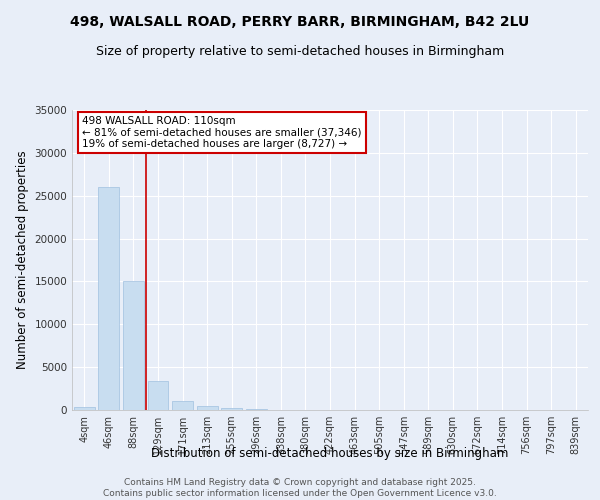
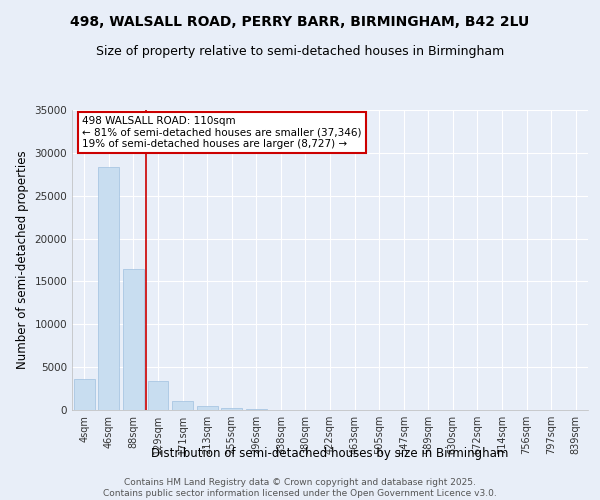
4sqm: 400 -> 3600
46sqm: 26000 -> 28400
88sqm: 15000 -> 16400
